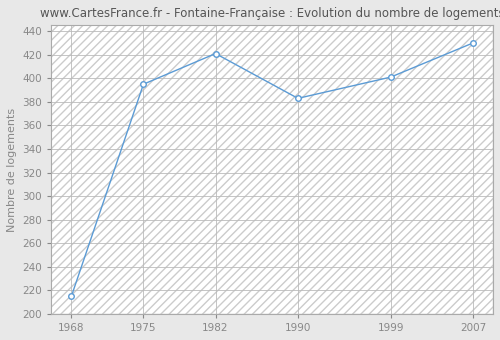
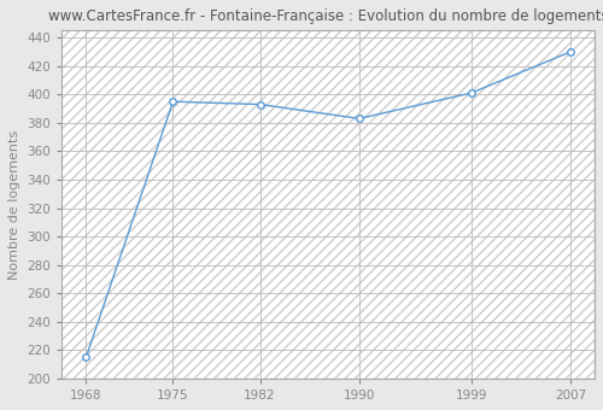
1982: 421 -> 393
